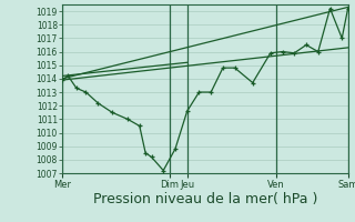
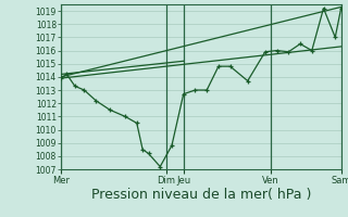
Jeu: 1011.6 -> 1012.7
